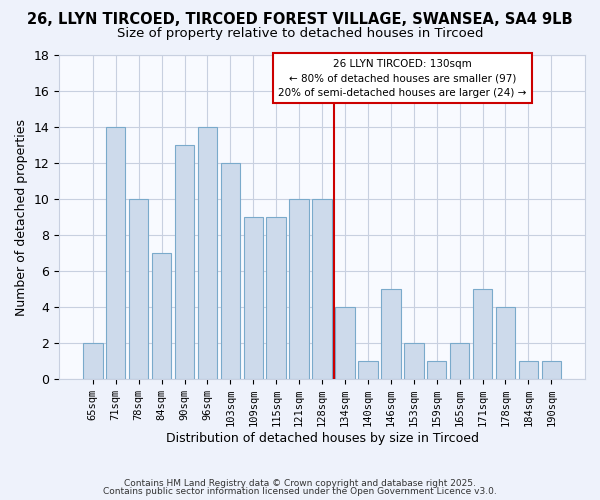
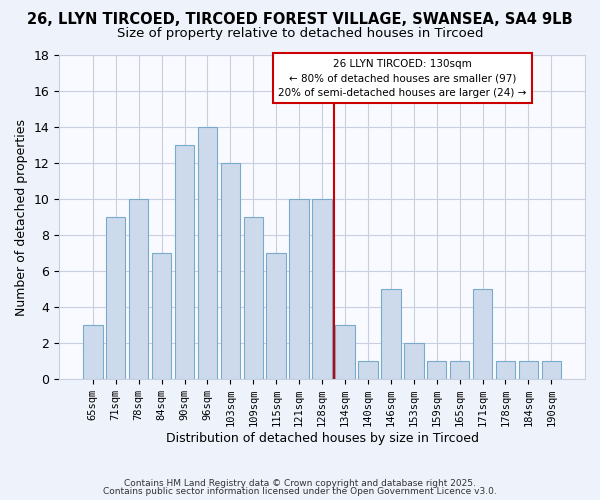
65sqm: 2 -> 3
71sqm: 14 -> 9
115sqm: 9 -> 7
134sqm: 4 -> 3
165sqm: 2 -> 1
178sqm: 4 -> 1
